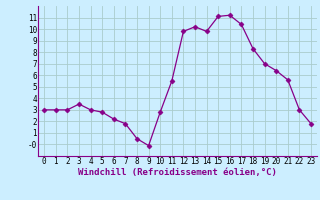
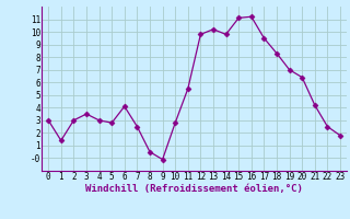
1: 3.0 -> 1.4
6: 2.2 -> 4.1
7: 1.8 -> 2.5
17: 10.4 -> 9.5
21: 5.6 -> 4.2
22: 3.0 -> 2.5
